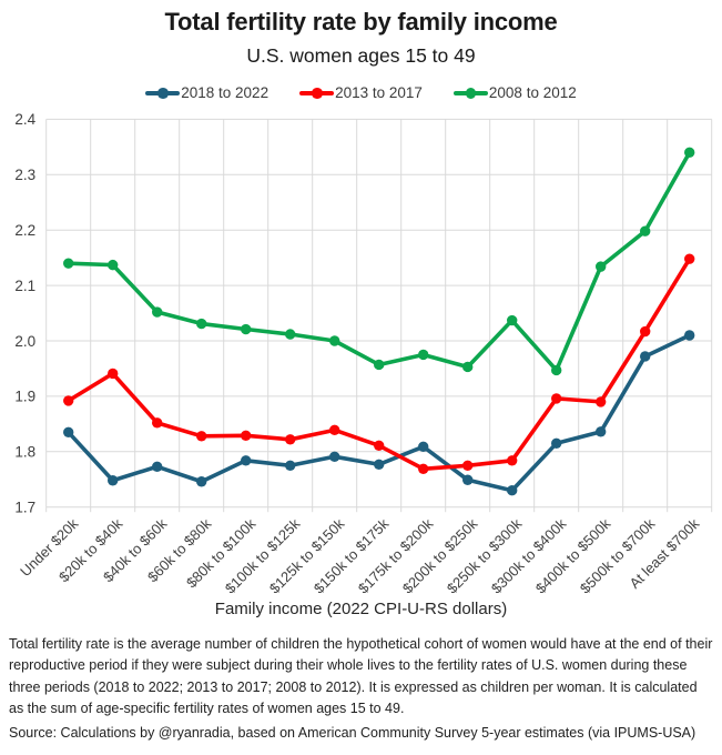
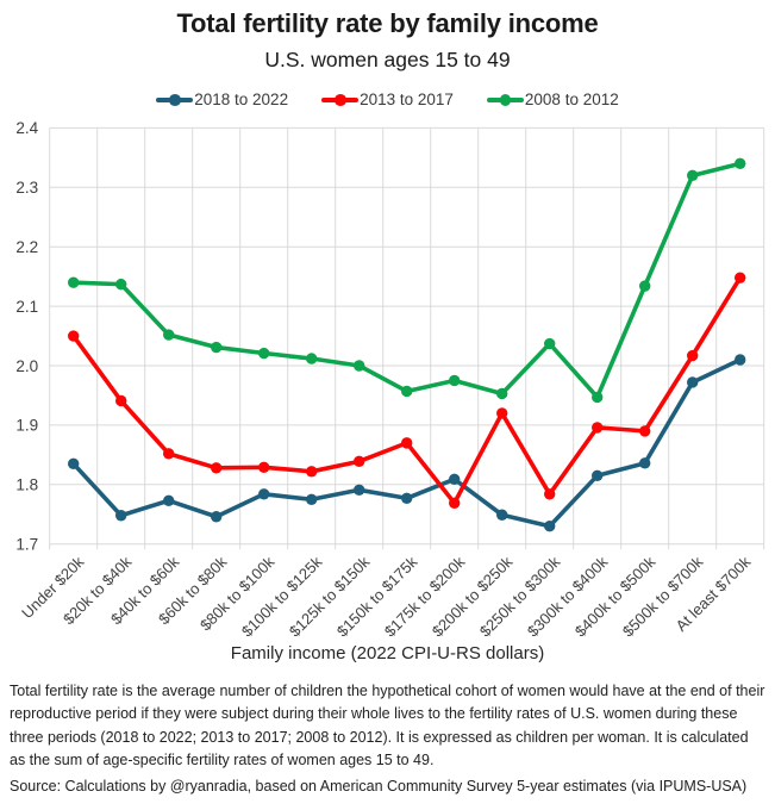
2013 to 2017/Under $20k: 1.89 -> 2.05
2013 to 2017/$150k to $175k: 1.81 -> 1.87
2013 to 2017/$200k to $250k: 1.77 -> 1.92
2008 to 2012/$500k to $700k: 2.20 -> 2.32
